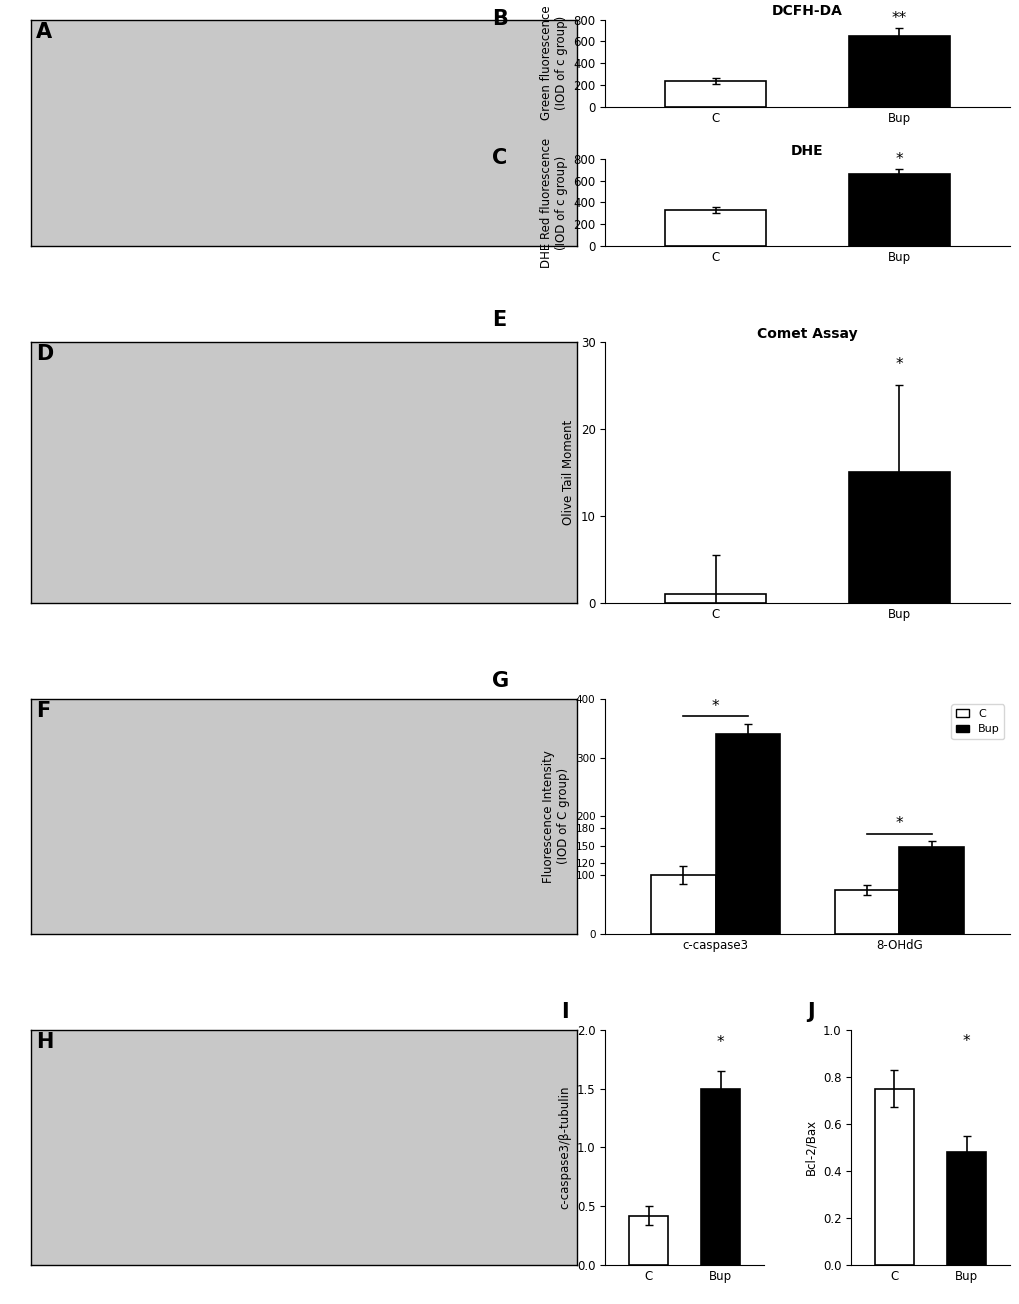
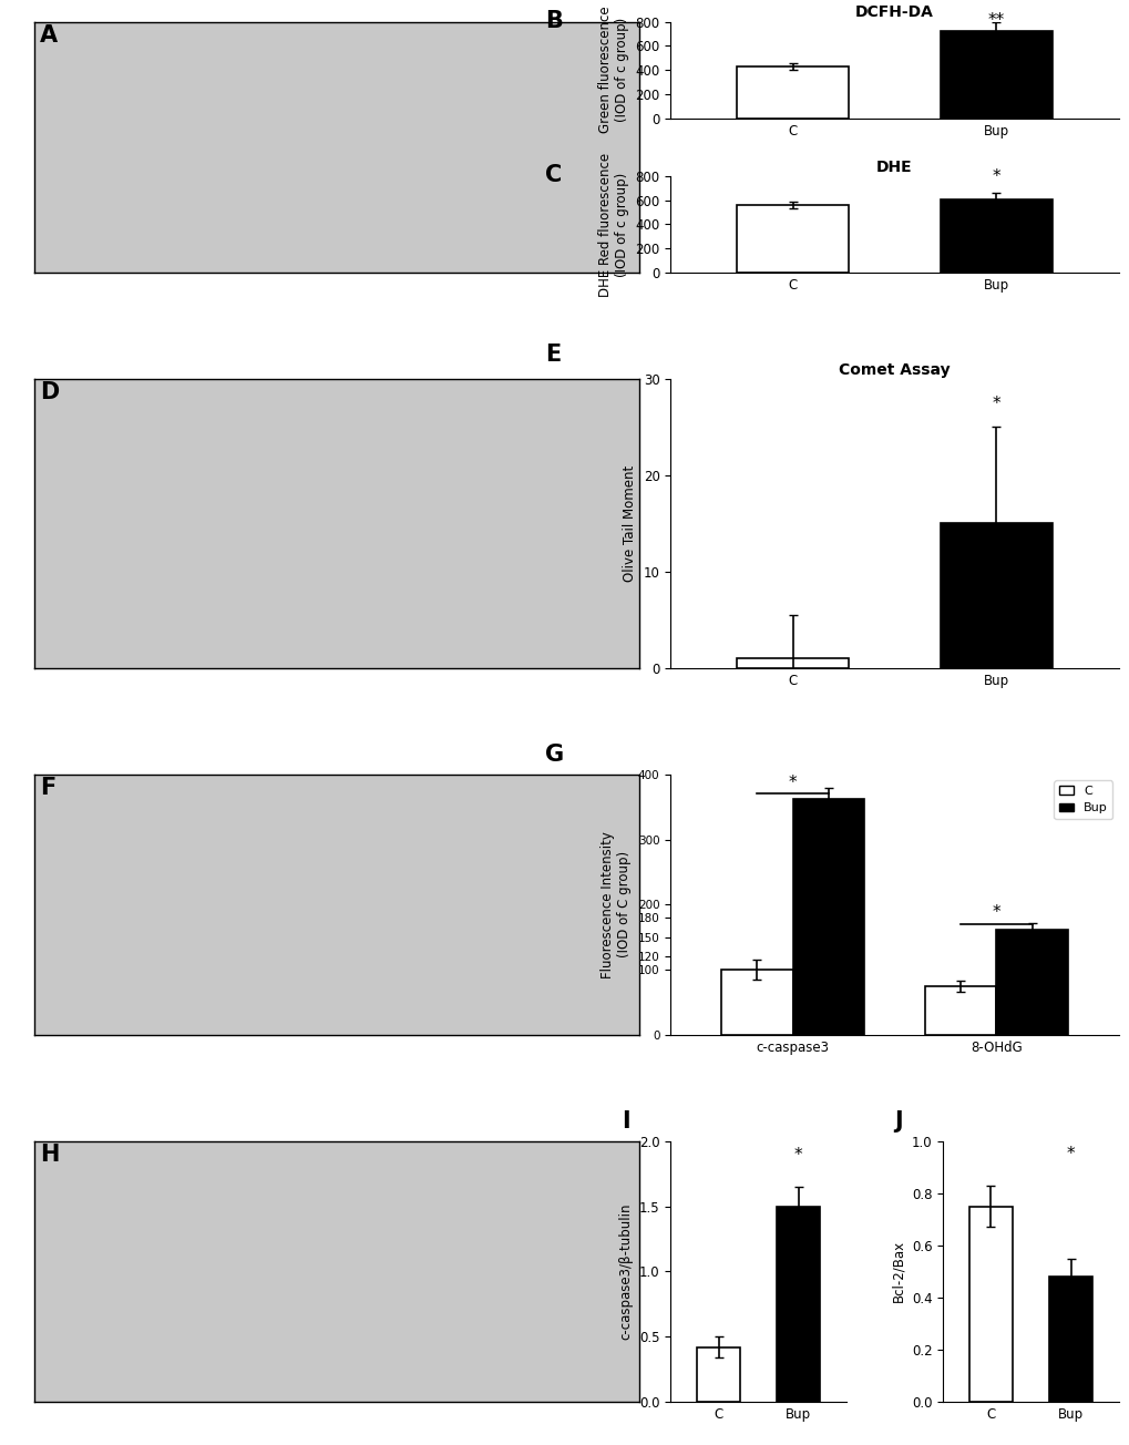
DCFH-DA/C: 240 -> 430
DCFH-DA/Bup: 650 -> 720
DHE/C: 330 -> 560
DHE/Bup: 660 -> 610
Bup/c-caspase3: 340 -> 362
Bup/8-OHdG: 148 -> 162
